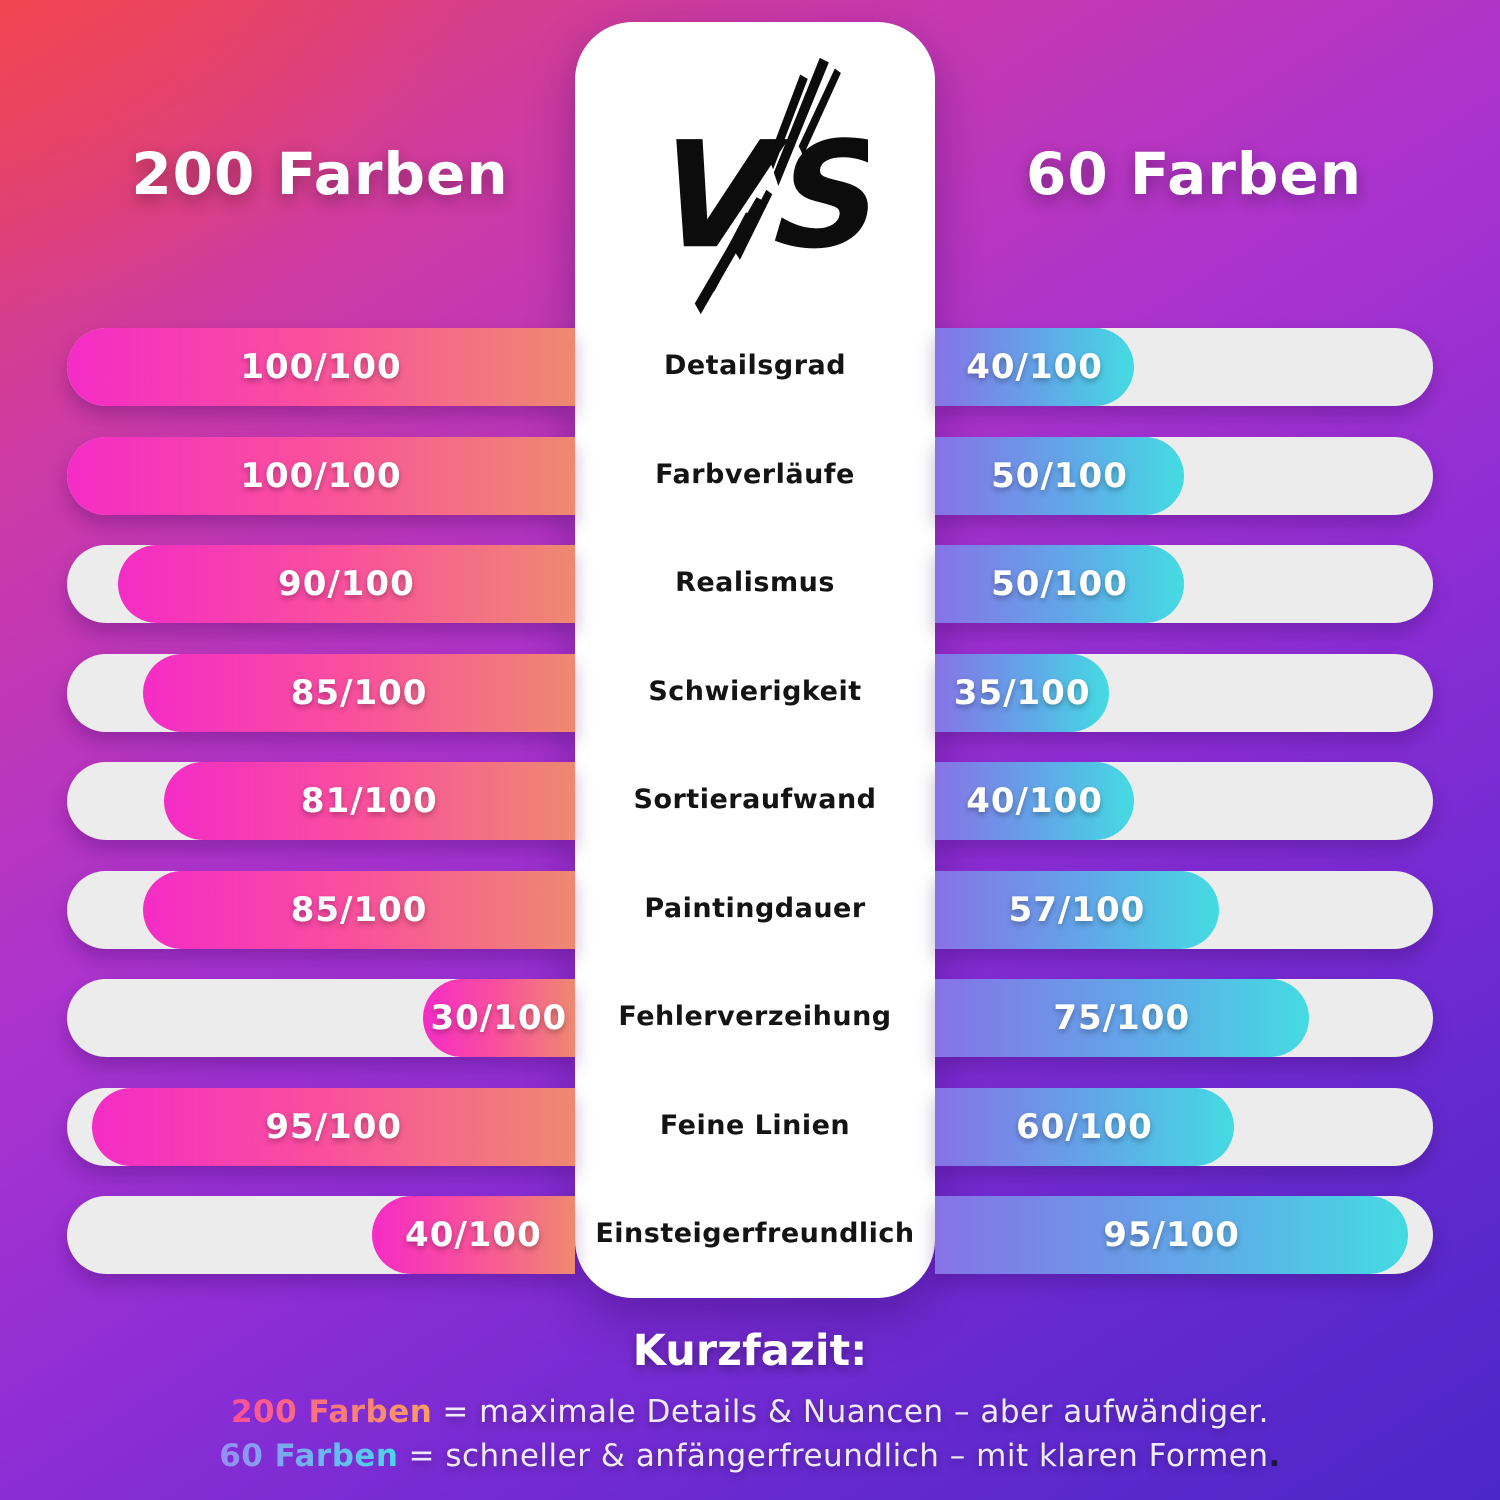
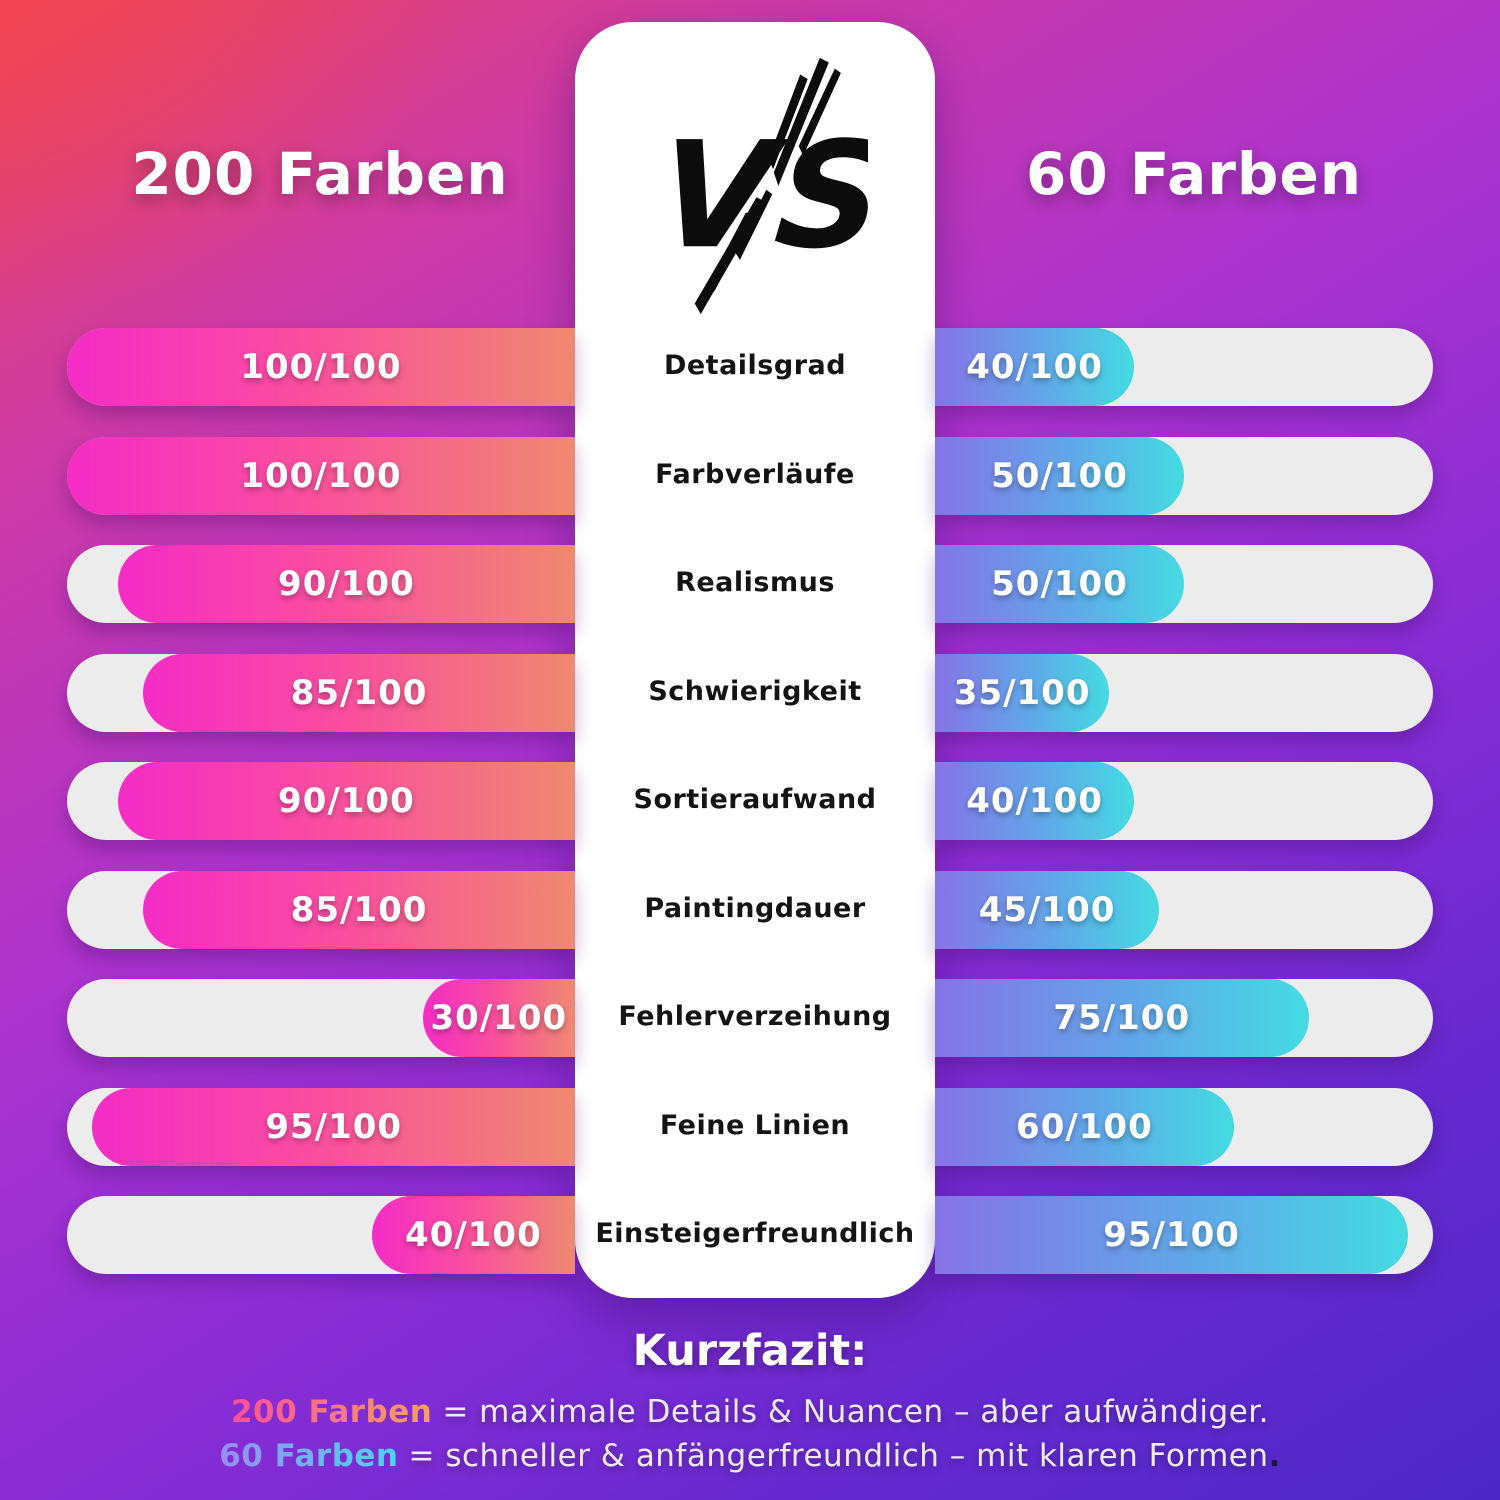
200 Farben/Sortieraufwand: 81 -> 90
60 Farben/Paintingdauer: 57 -> 45
